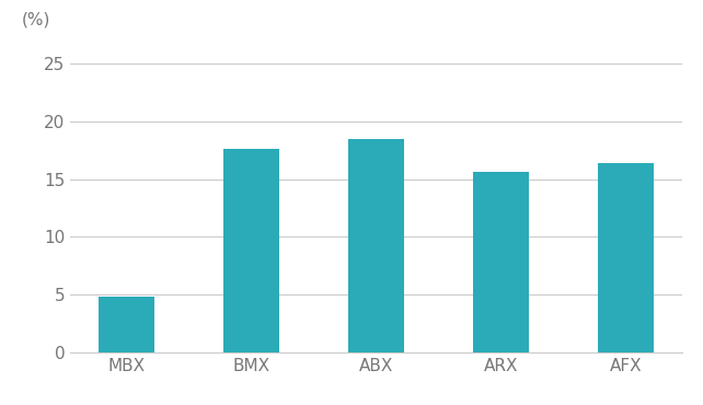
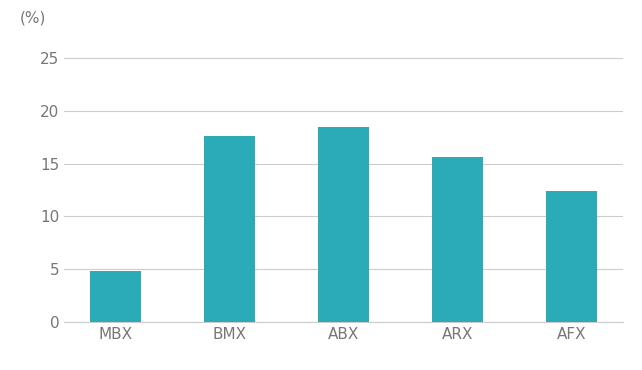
AFX: 16.4 -> 12.4
